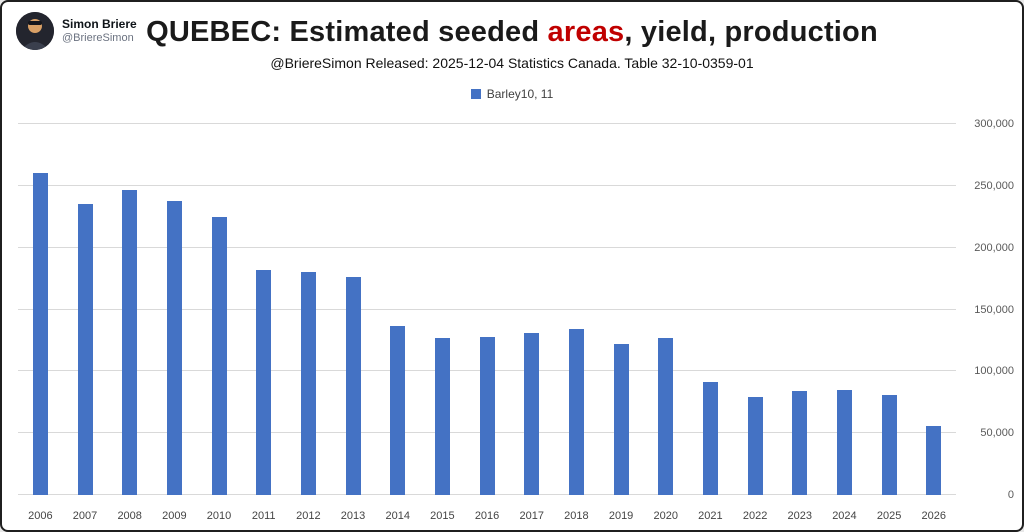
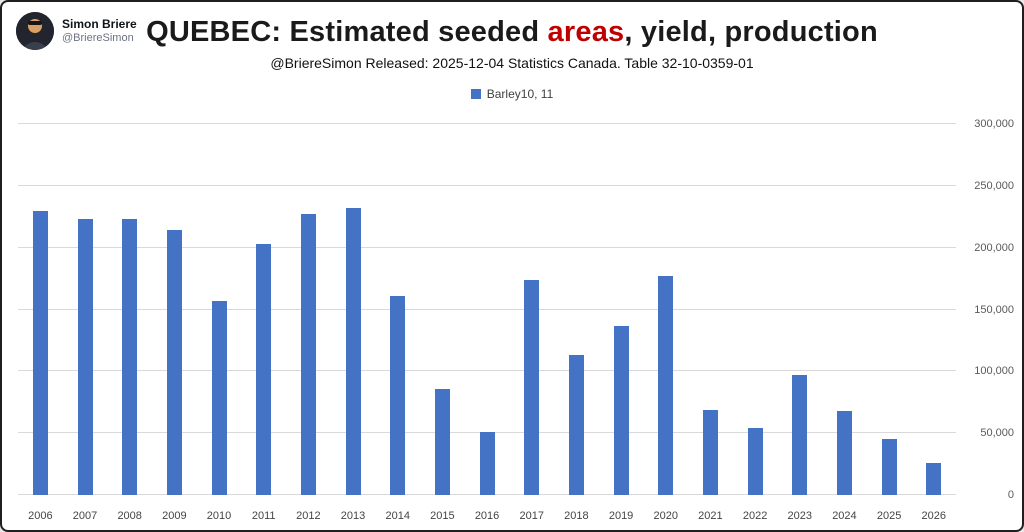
2006: 260000 -> 230000
2007: 235000 -> 223000
2008: 247000 -> 223000
2009: 238000 -> 214000
2010: 225000 -> 157000
2011: 182000 -> 203000
2012: 180000 -> 227000
2013: 176000 -> 232000
2014: 137000 -> 161000
2015: 127000 -> 86000
2016: 128000 -> 51000
2017: 131000 -> 174000
2018: 134000 -> 113000
2019: 122000 -> 137000
2020: 127000 -> 177000
2021: 91000 -> 69000
2022: 79000 -> 54000
2023: 84000 -> 97000
2024: 85000 -> 68000
2025: 81000 -> 45000
2026: 56000 -> 26000
